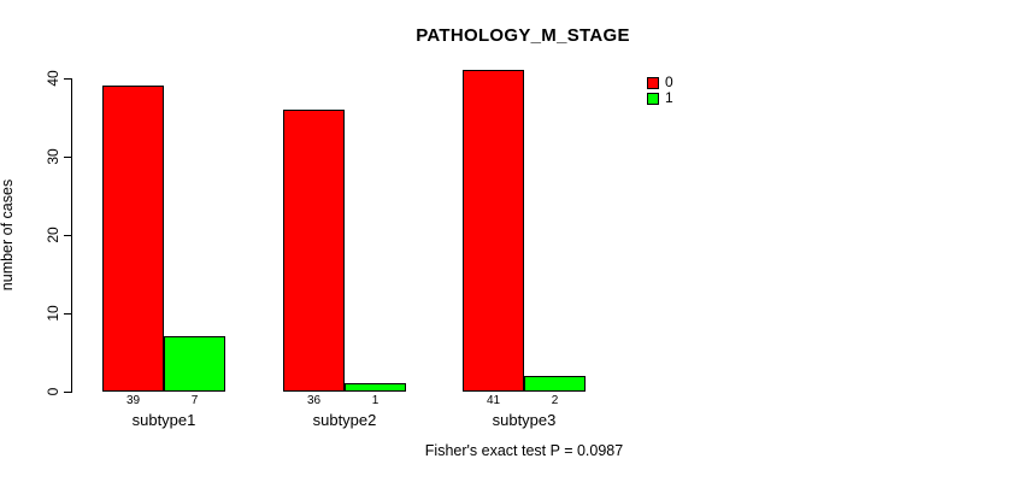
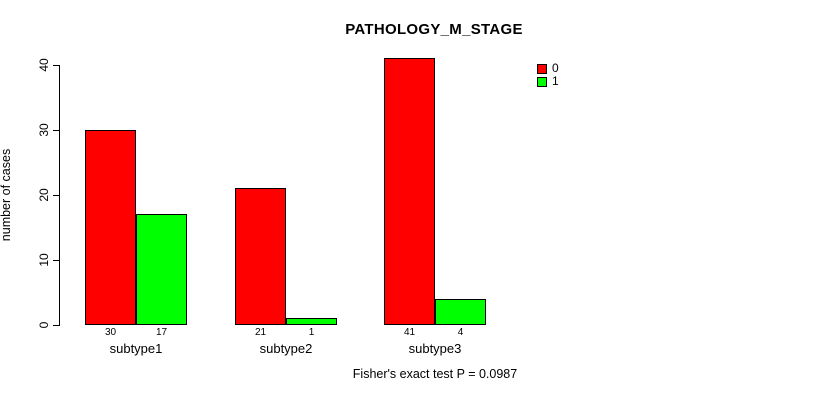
0/subtype1: 39 -> 30
1/subtype1: 7 -> 17
0/subtype2: 36 -> 21
1/subtype3: 2 -> 4
